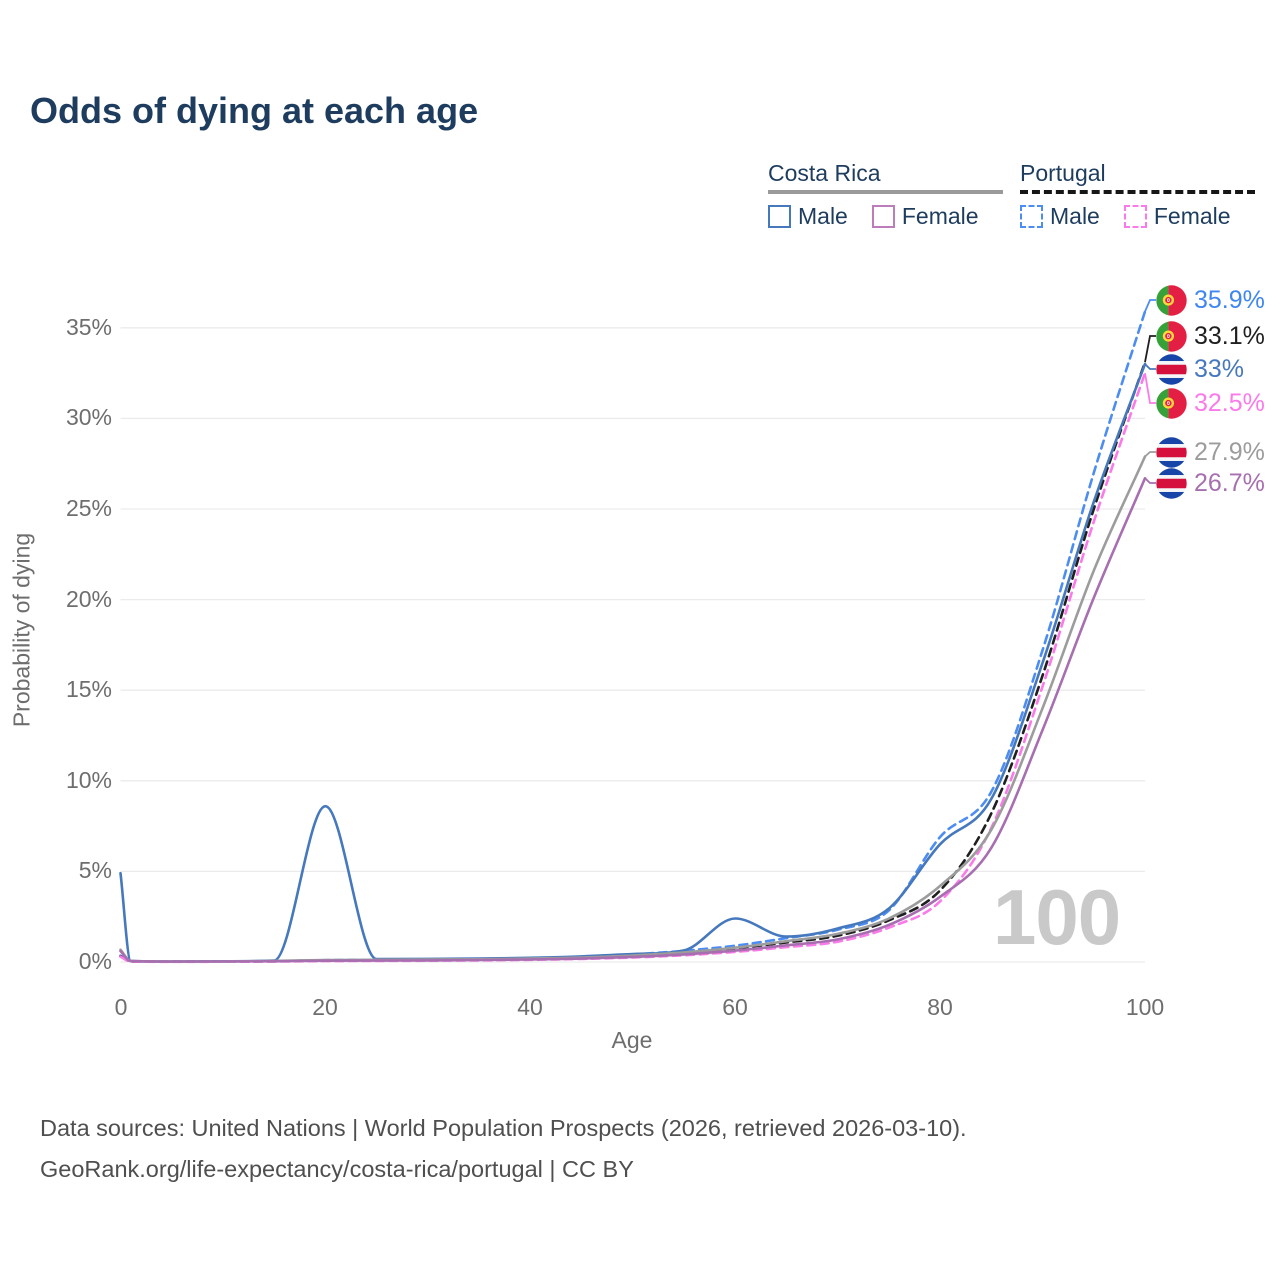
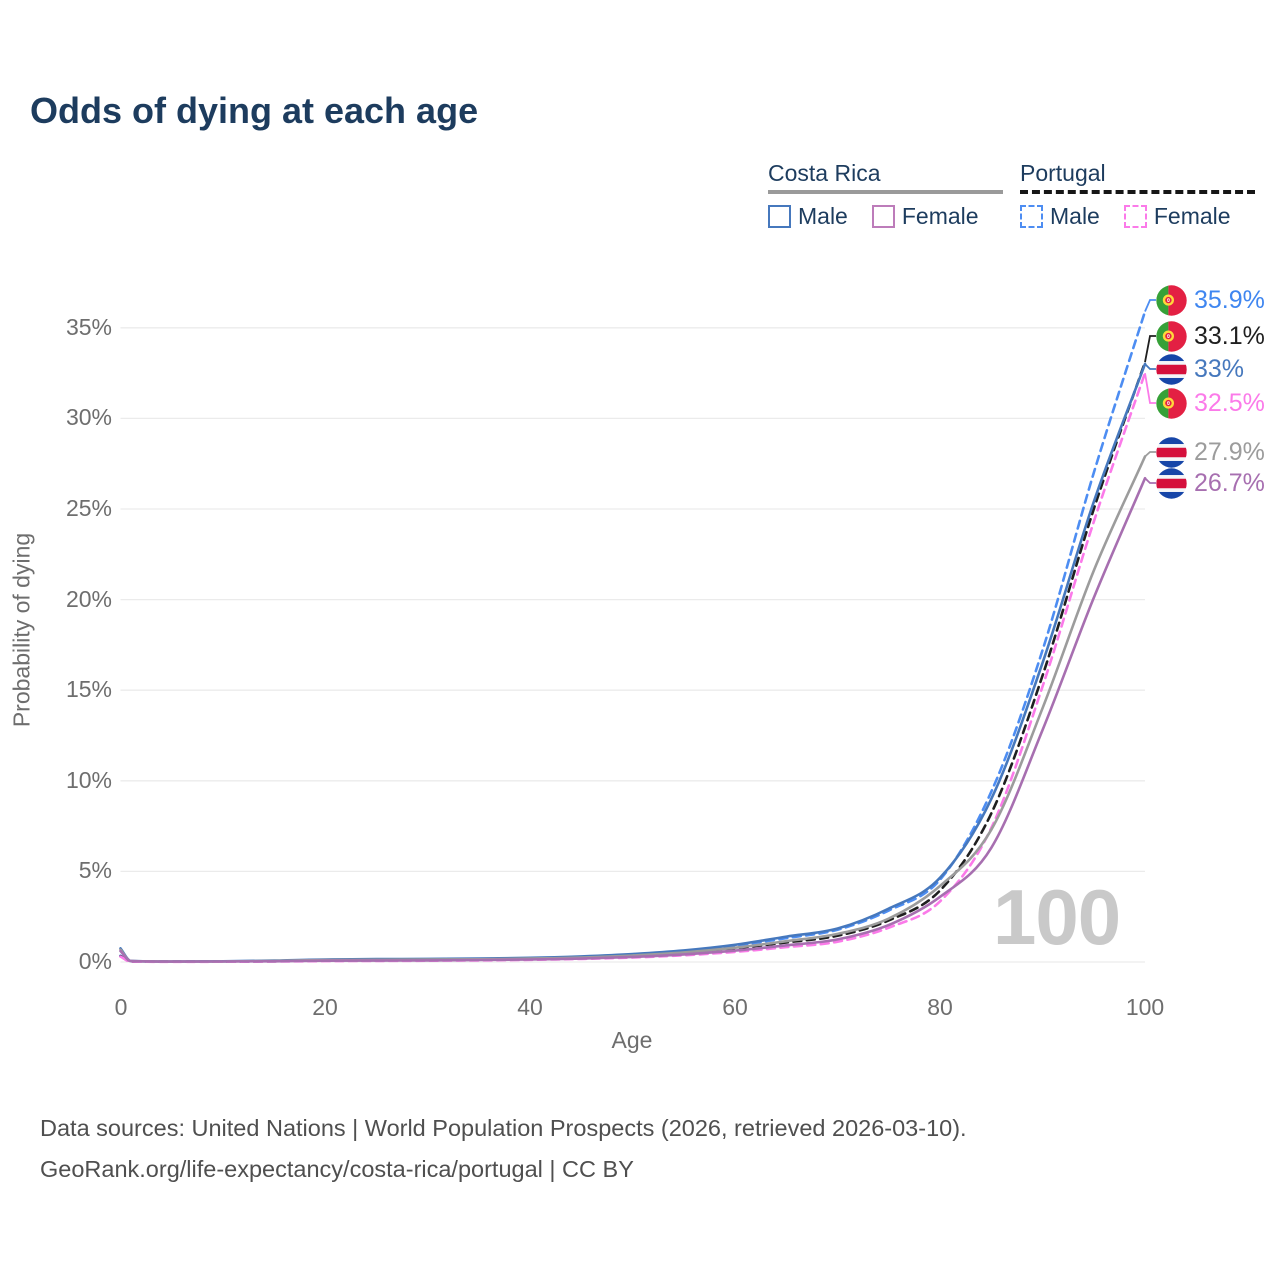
Costa Rica Male/0: 4.9% -> 0.8%
Costa Rica Male/20: 8.6% -> 0.1%
Costa Rica Male/60: 2.4% -> 0.9%
Portugal Male/80: 6.9% -> 4.5%
Costa Rica Male/80: 6.5% -> 4.7%
